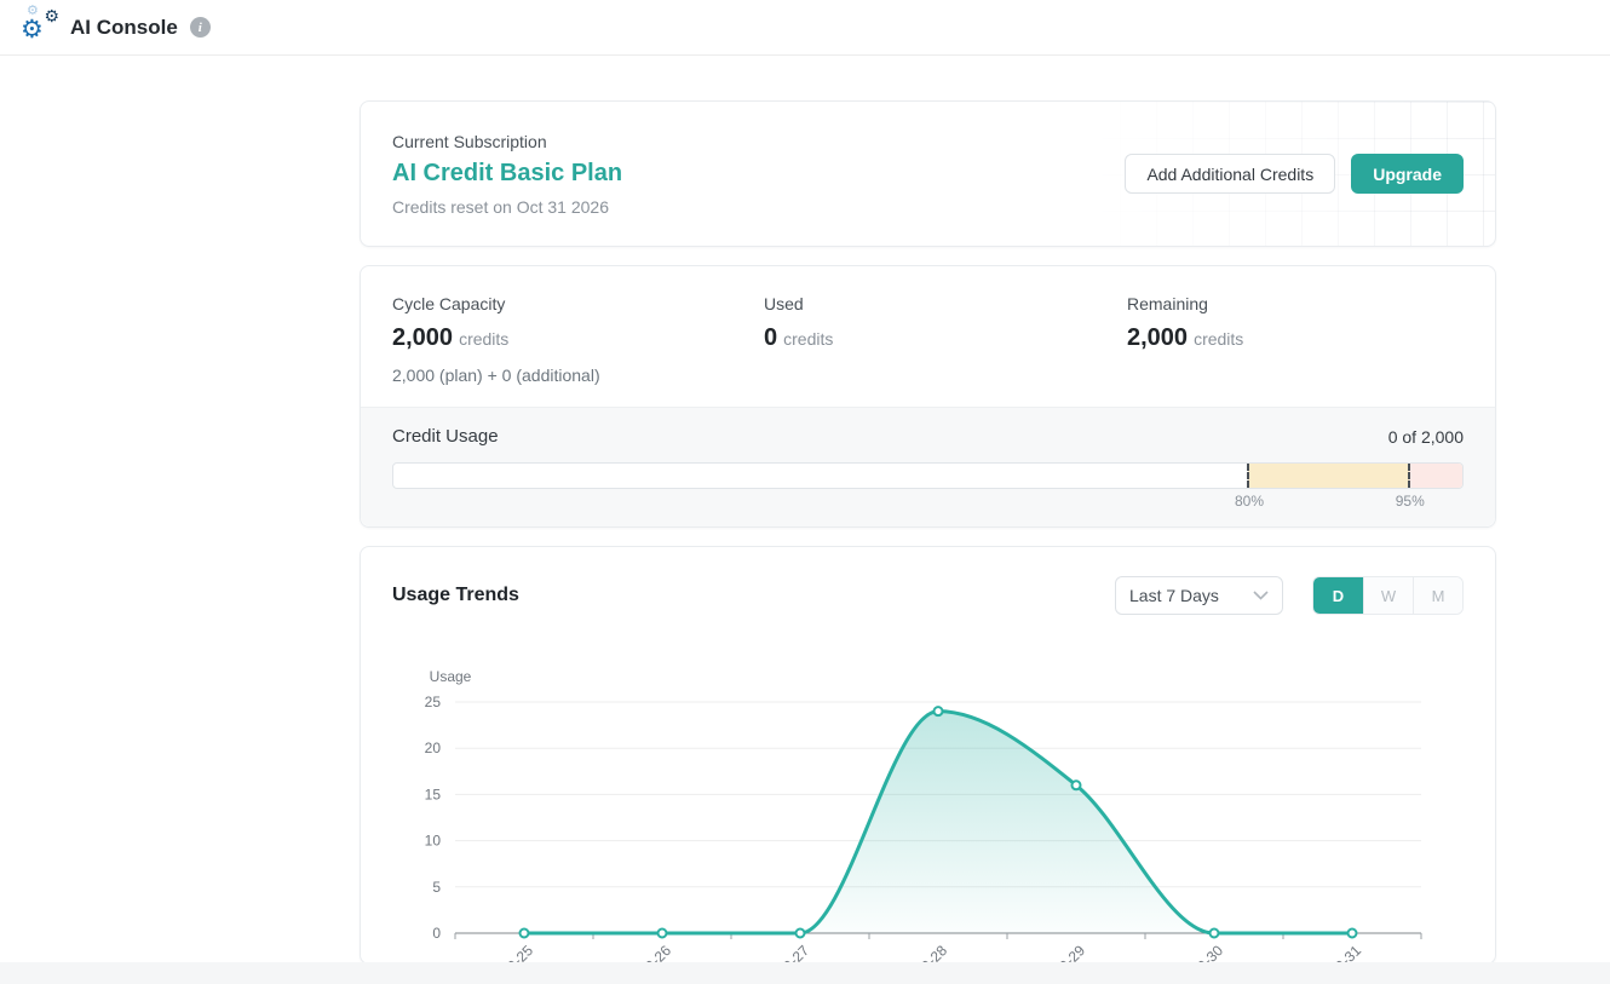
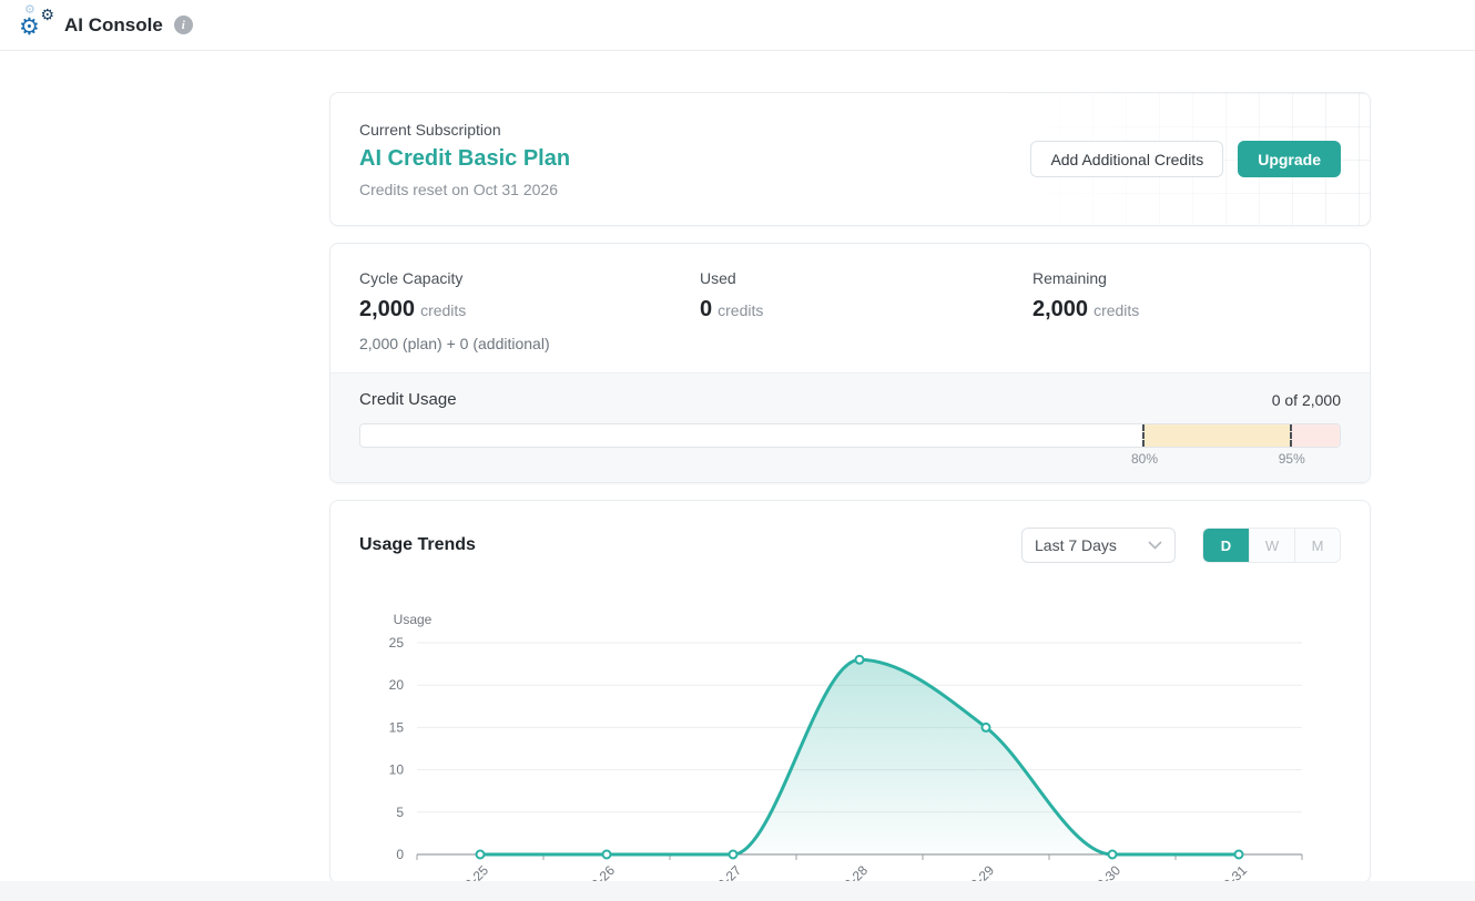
10-28: 24 -> 23
10-29: 16 -> 15
